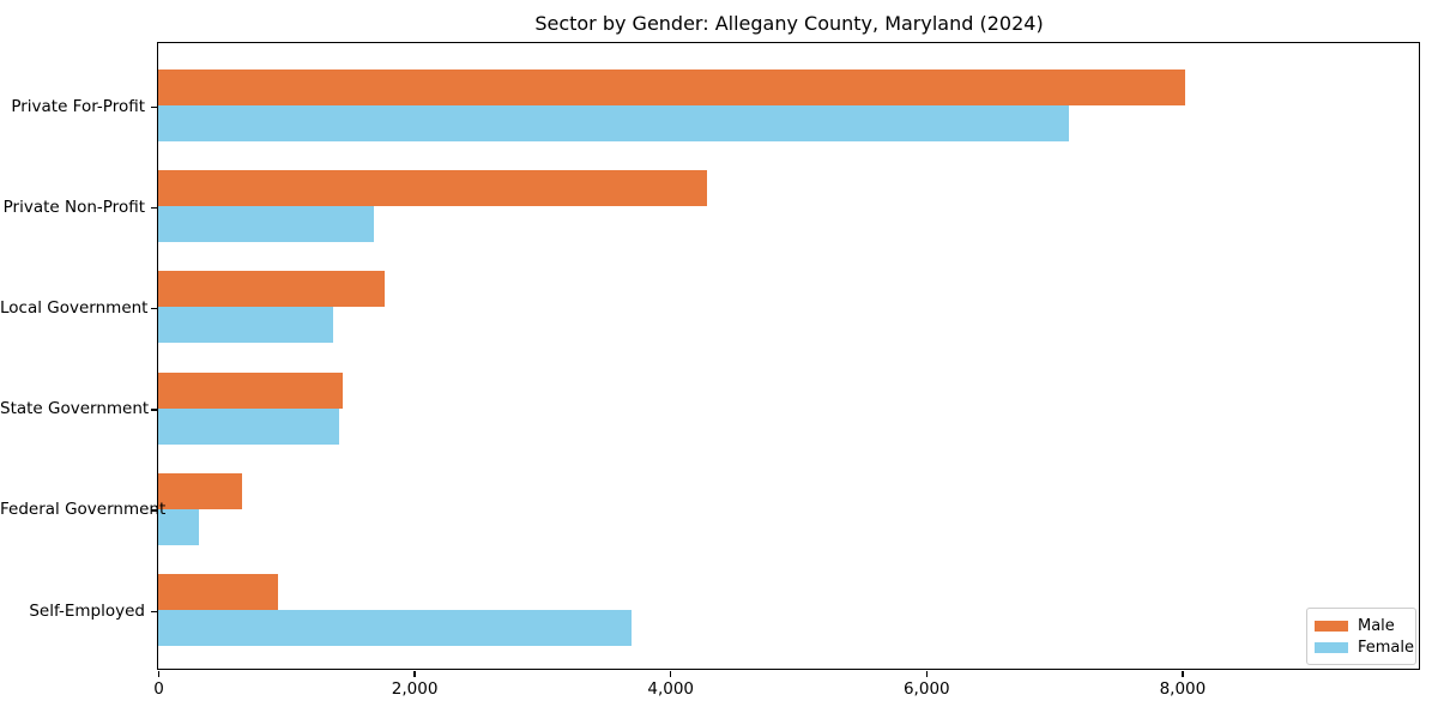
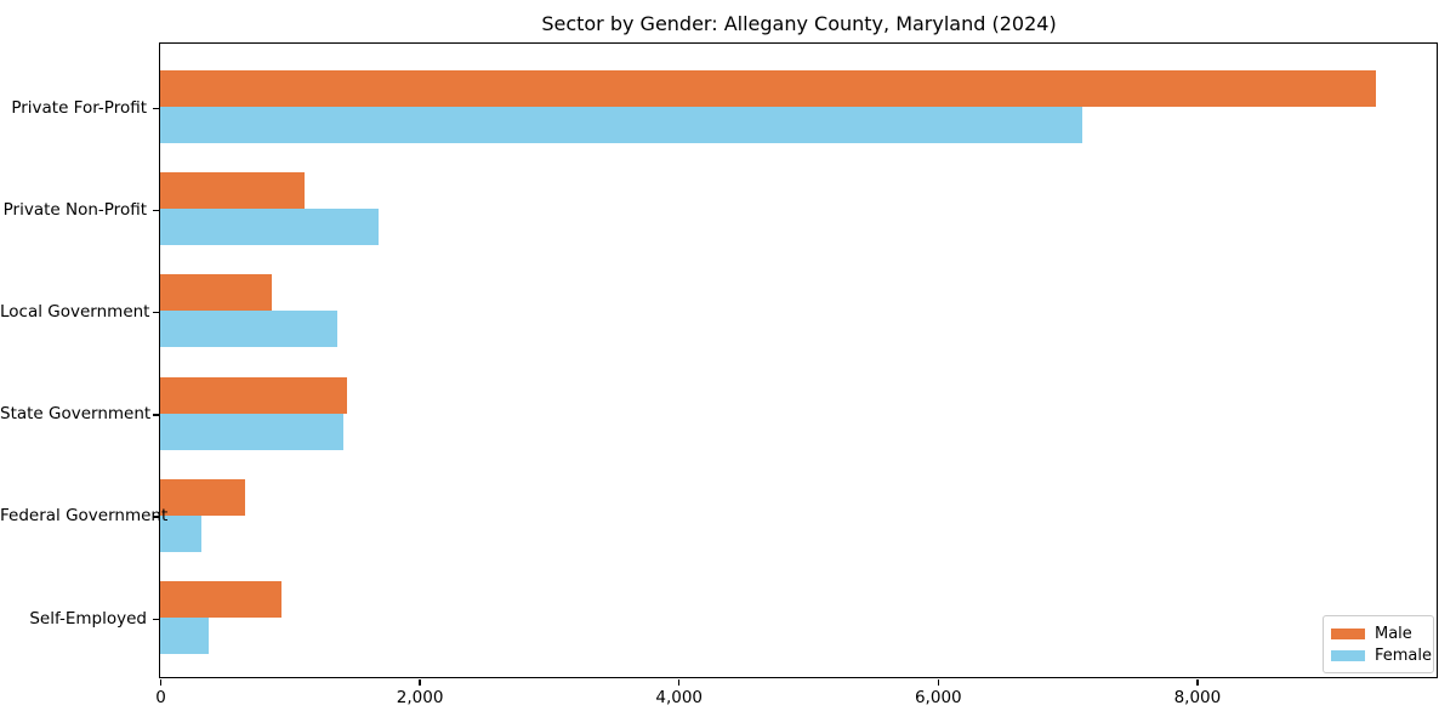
Male/Private For-Profit: 8020 -> 9380
Male/Private Non-Profit: 4290 -> 1110
Male/Local Government: 1770 -> 860
Female/Self-Employed: 3700 -> 380
